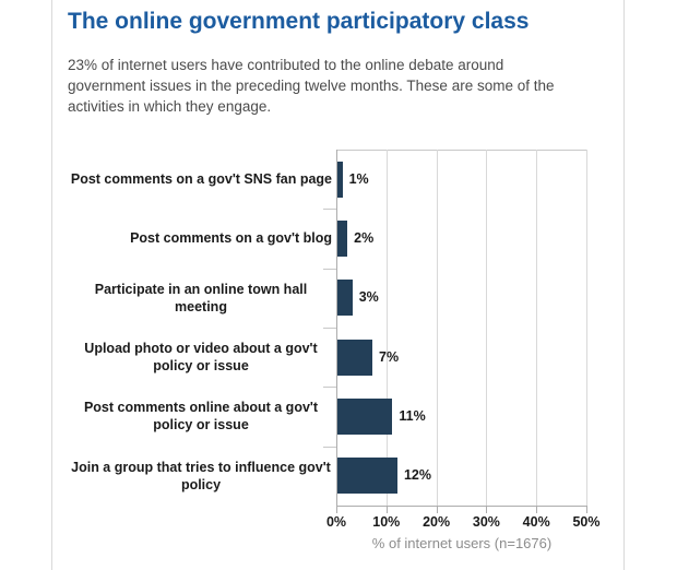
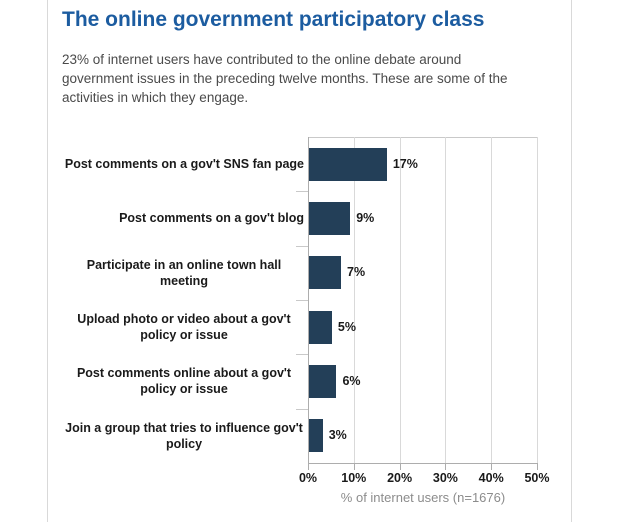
Post comments on a gov't SNS fan page: 1% -> 17%
Post comments on a gov't blog: 2% -> 9%
Participate in an online town hall meeting: 3% -> 7%
Upload photo or video about a gov't policy or issue: 7% -> 5%
Post comments online about a gov't policy or issue: 11% -> 6%
Join a group that tries to influence gov't policy: 12% -> 3%
